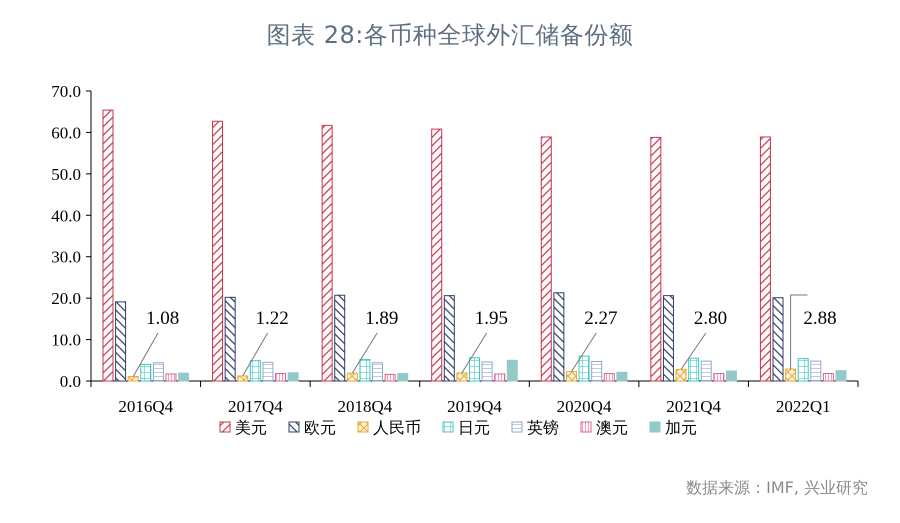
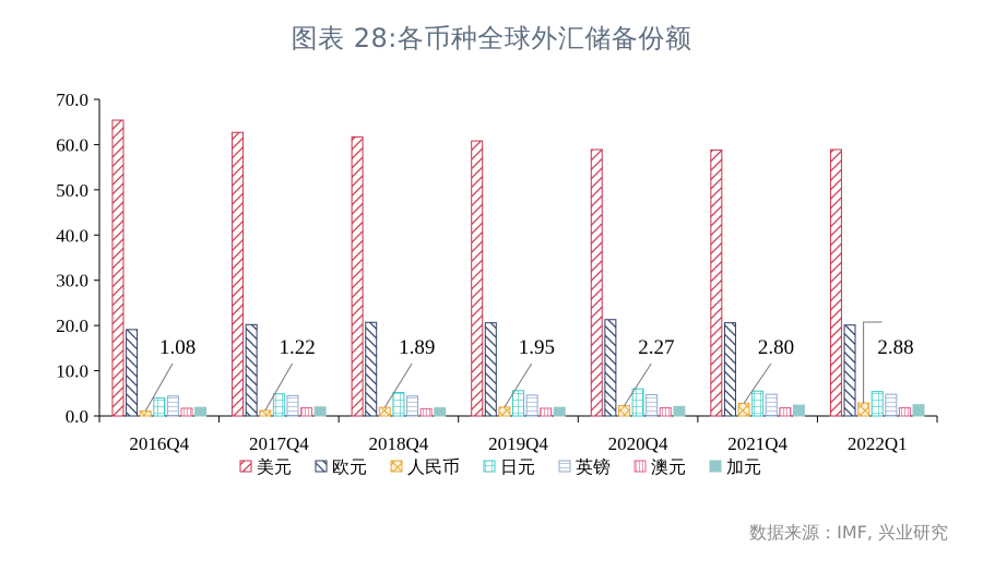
加元/2019Q4: 5 -> 2
